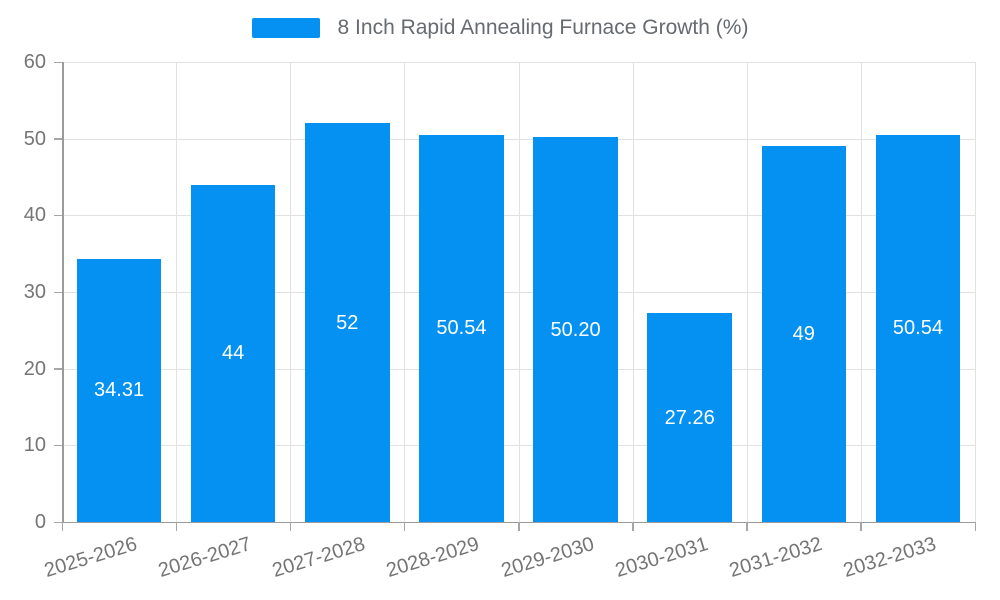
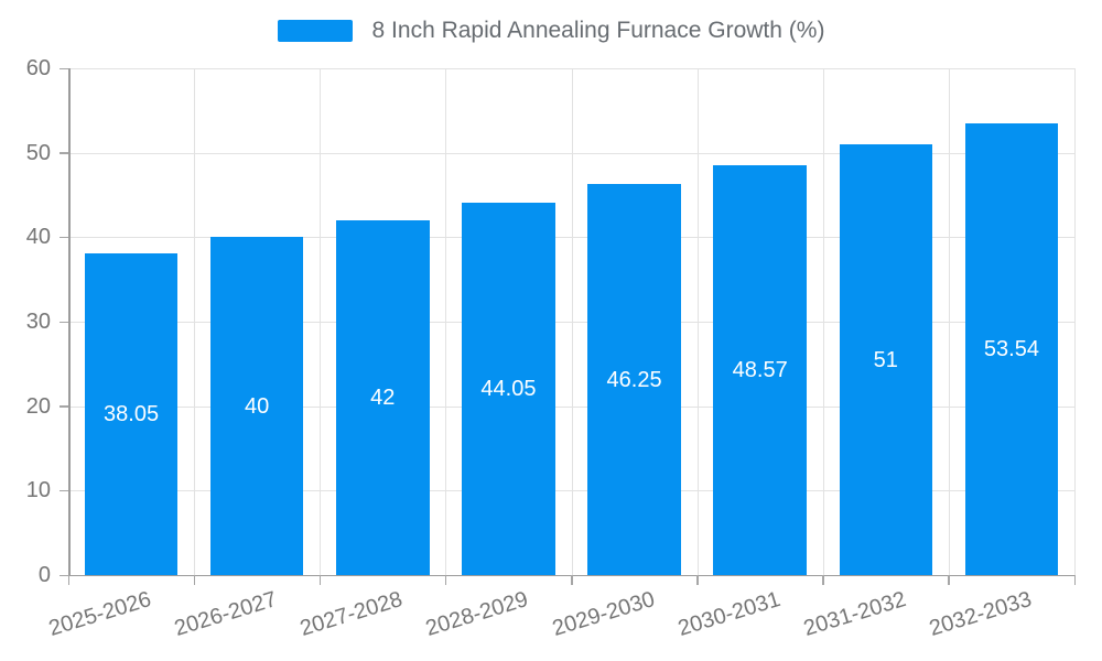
2025-2026: 34.31 -> 38.05
2026-2027: 44 -> 40
2027-2028: 52 -> 42
2028-2029: 50.54 -> 44.05
2029-2030: 50.20 -> 46.25
2030-2031: 27.26 -> 48.57
2031-2032: 49 -> 51
2032-2033: 50.54 -> 53.54
